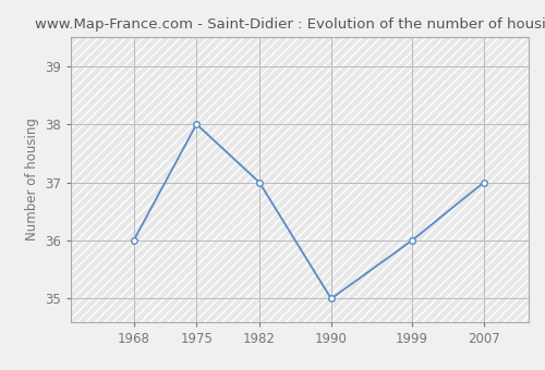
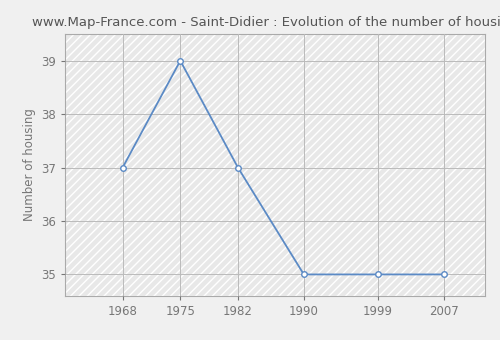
1968: 36 -> 37
1975: 38 -> 39
1999: 36 -> 35
2007: 37 -> 35
